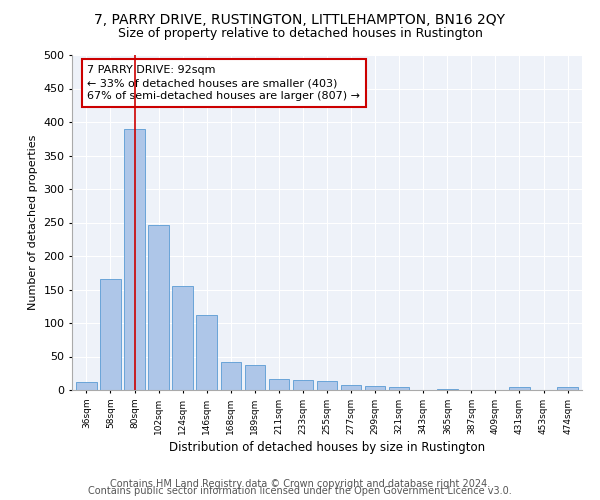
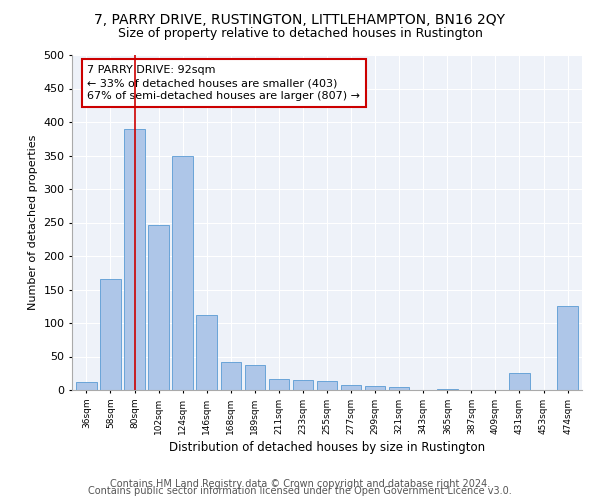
124sqm: 155 -> 350
431sqm: 4 -> 26
474sqm: 4 -> 126
